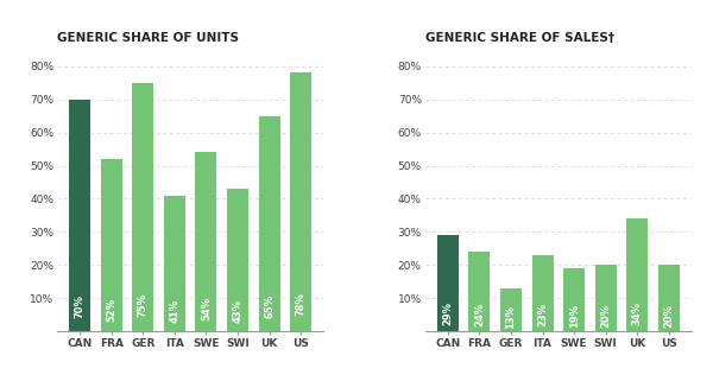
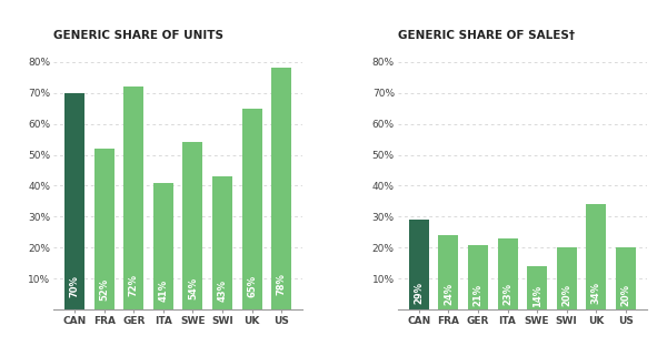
GENERIC SHARE OF UNITS/GER: 75% -> 72%
GENERIC SHARE OF SALES†/GER: 13% -> 21%
GENERIC SHARE OF SALES†/SWE: 19% -> 14%
